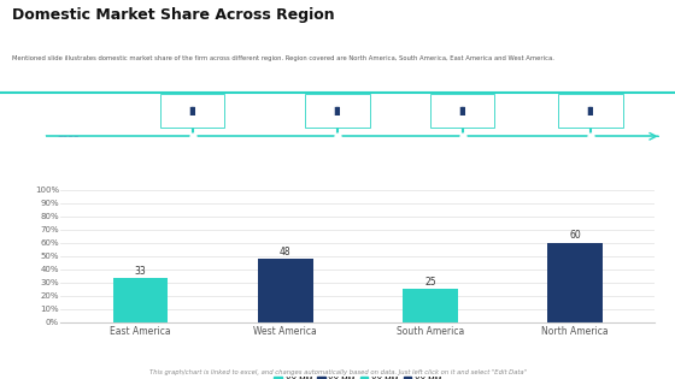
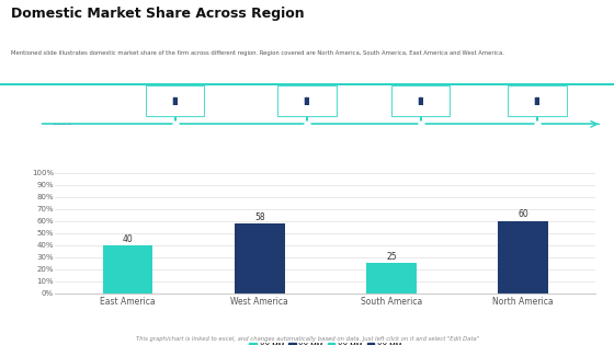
East America: 33 -> 40
West America: 48 -> 58
